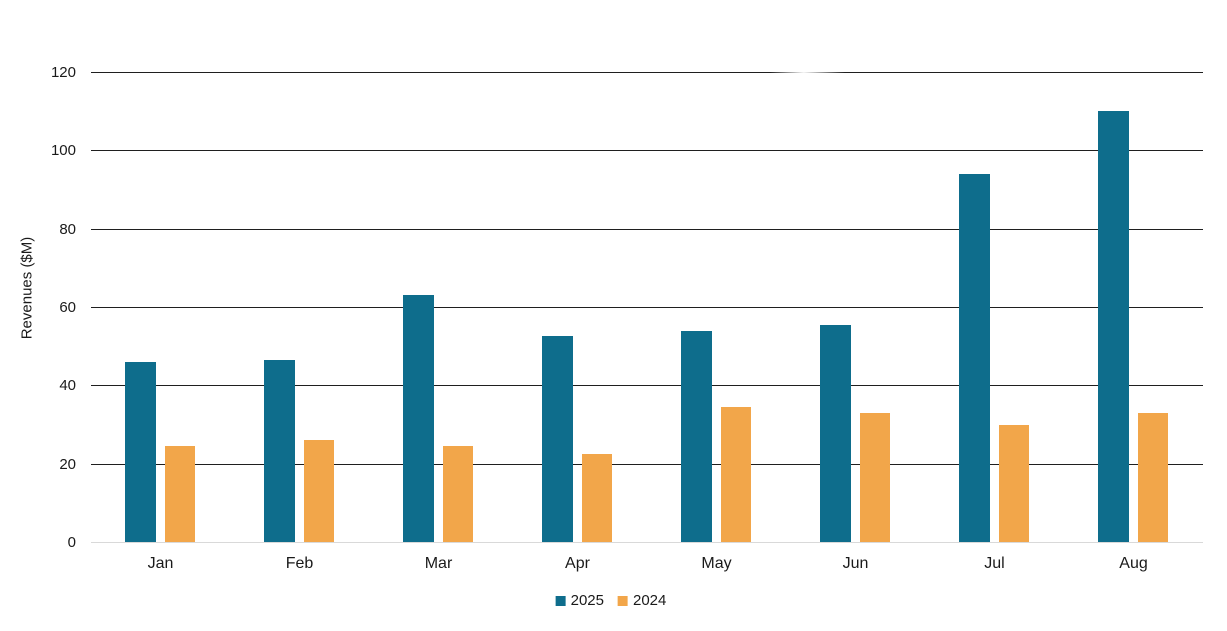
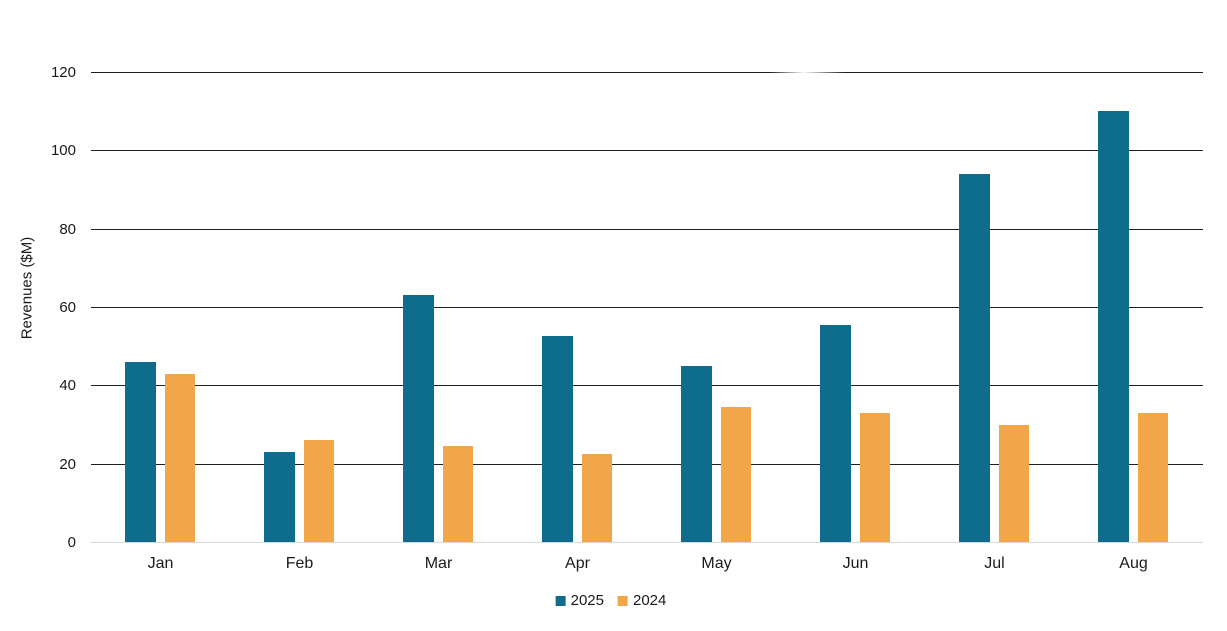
2024/Jan: 24 -> 43
2025/Feb: 46 -> 23
2025/May: 54 -> 45
